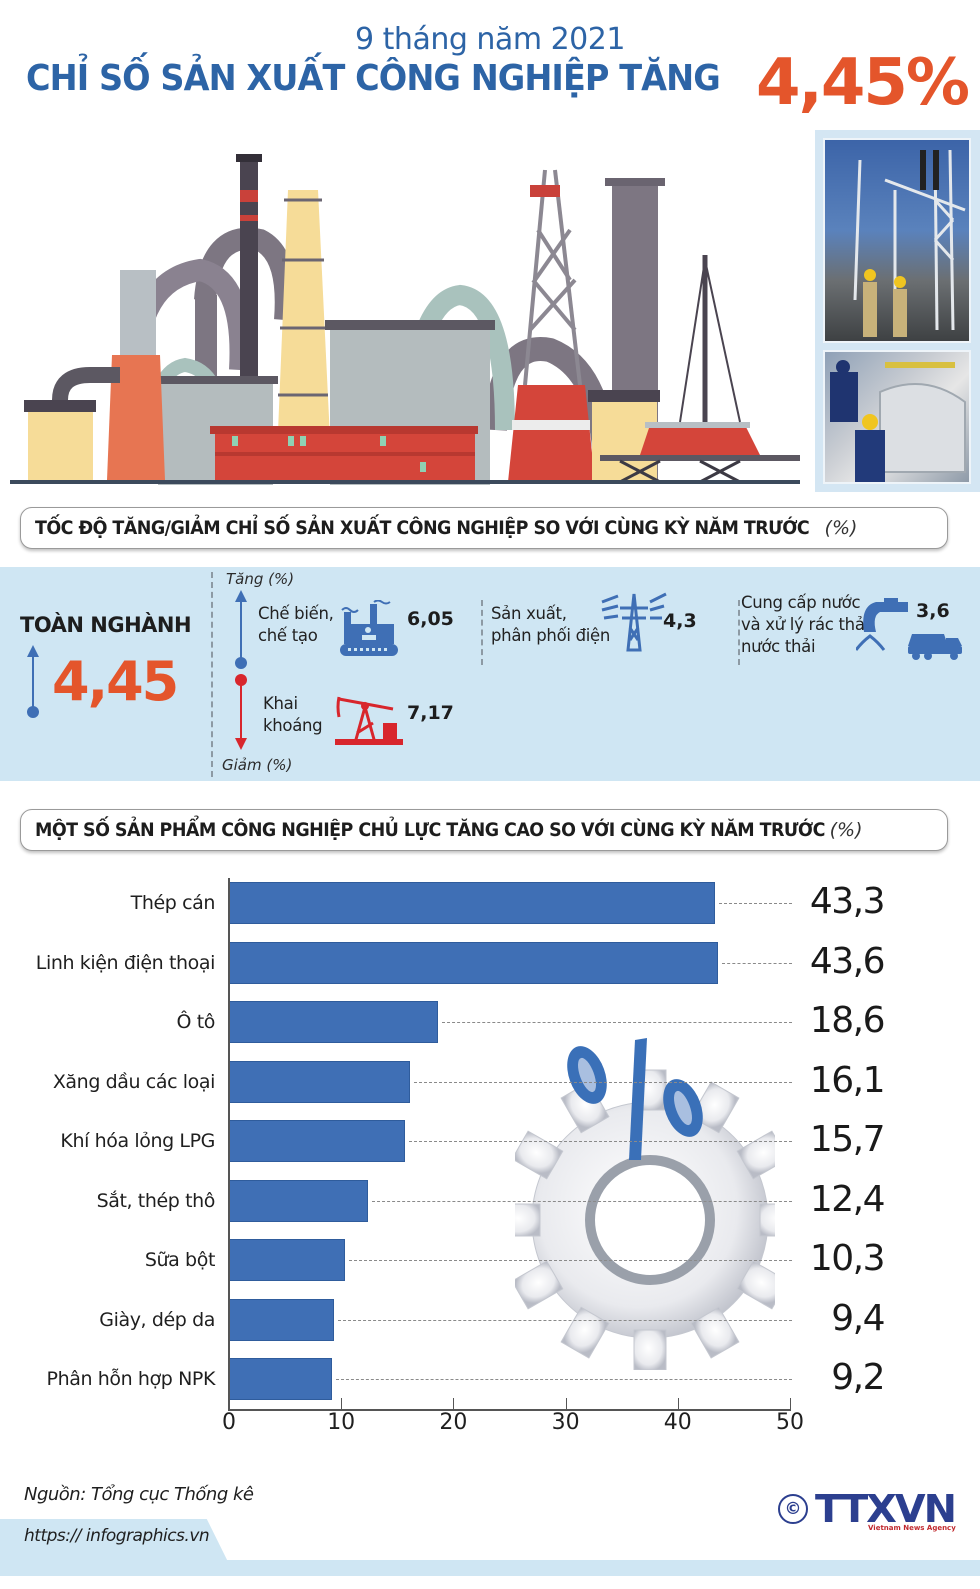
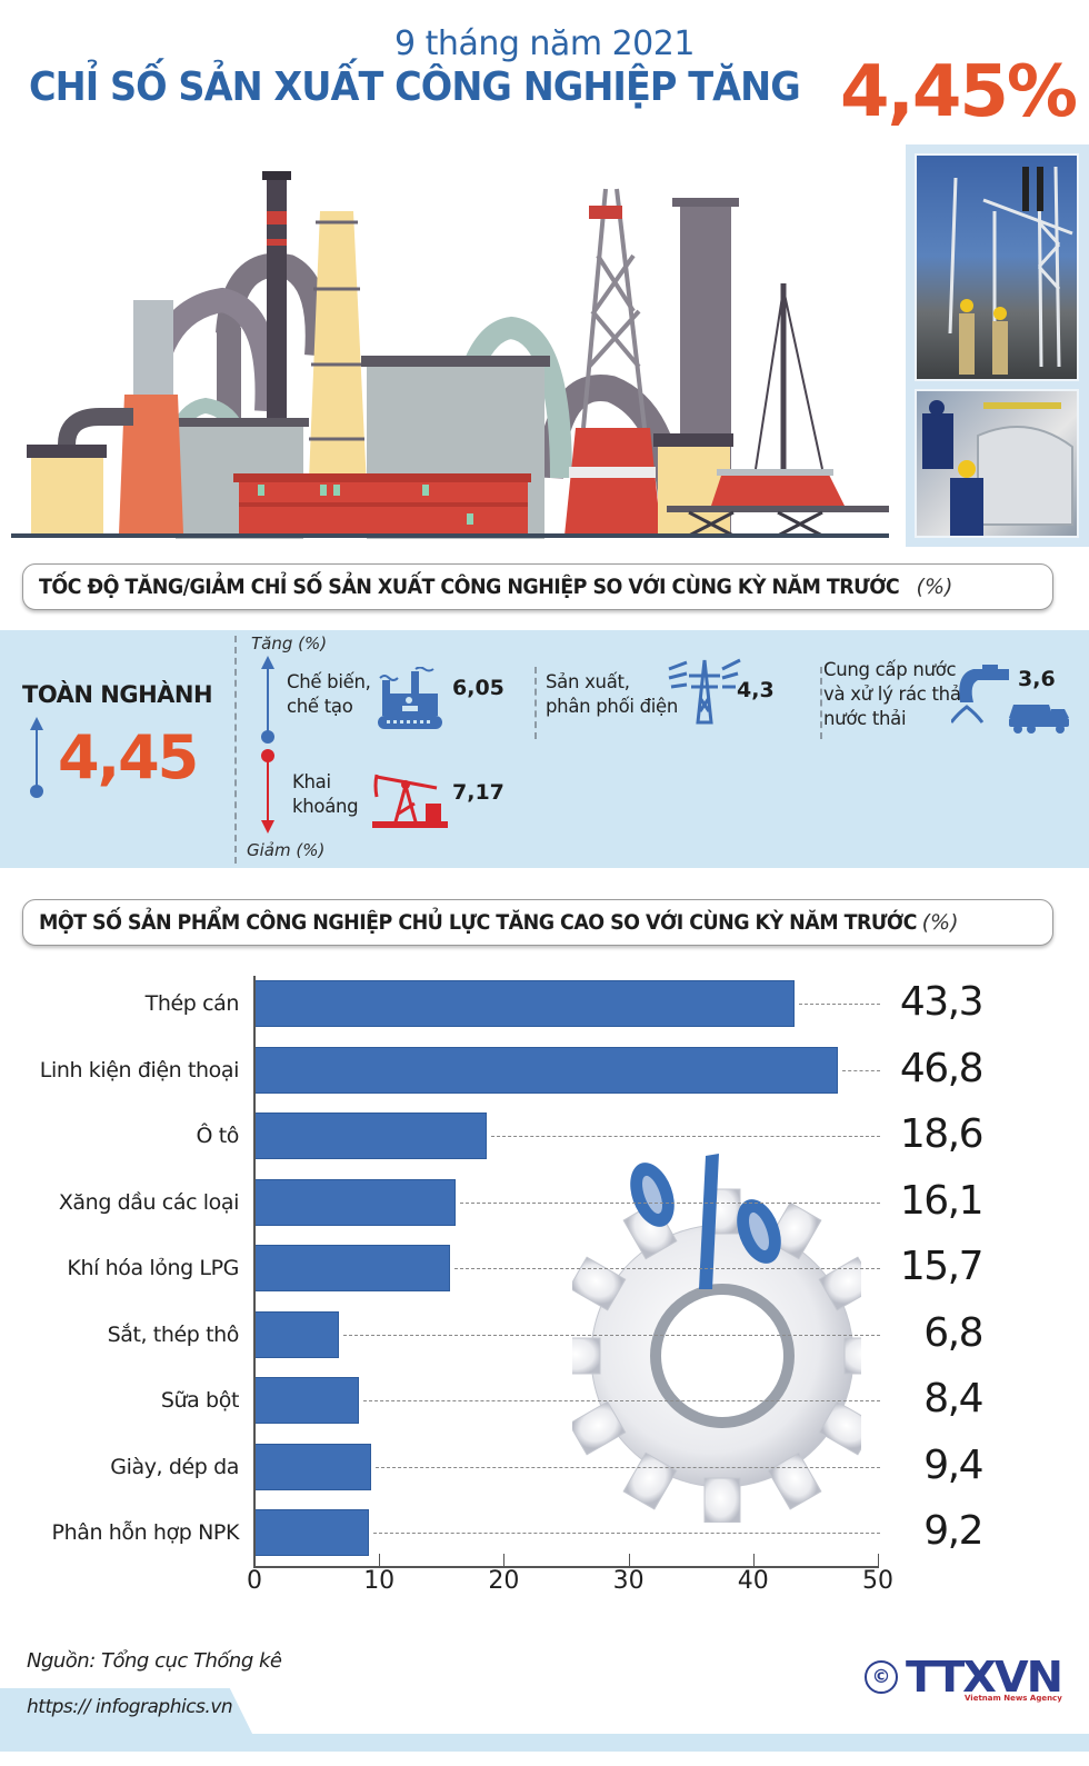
Linh kiện điện thoại: 43,6 -> 46,8
Sắt, thép thô: 12,4 -> 6,8
Sữa bột: 10,3 -> 8,4
